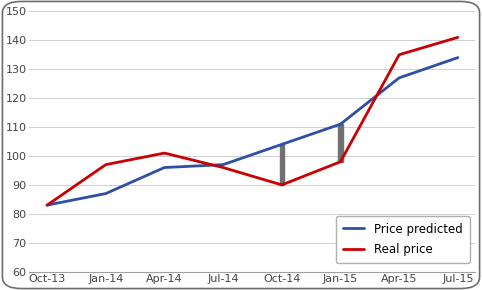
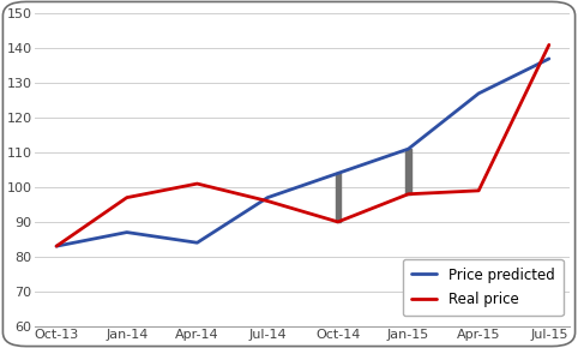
Price predicted/Apr-14: 96 -> 84
Real price/Apr-15: 135 -> 99
Price predicted/Jul-15: 134 -> 137
